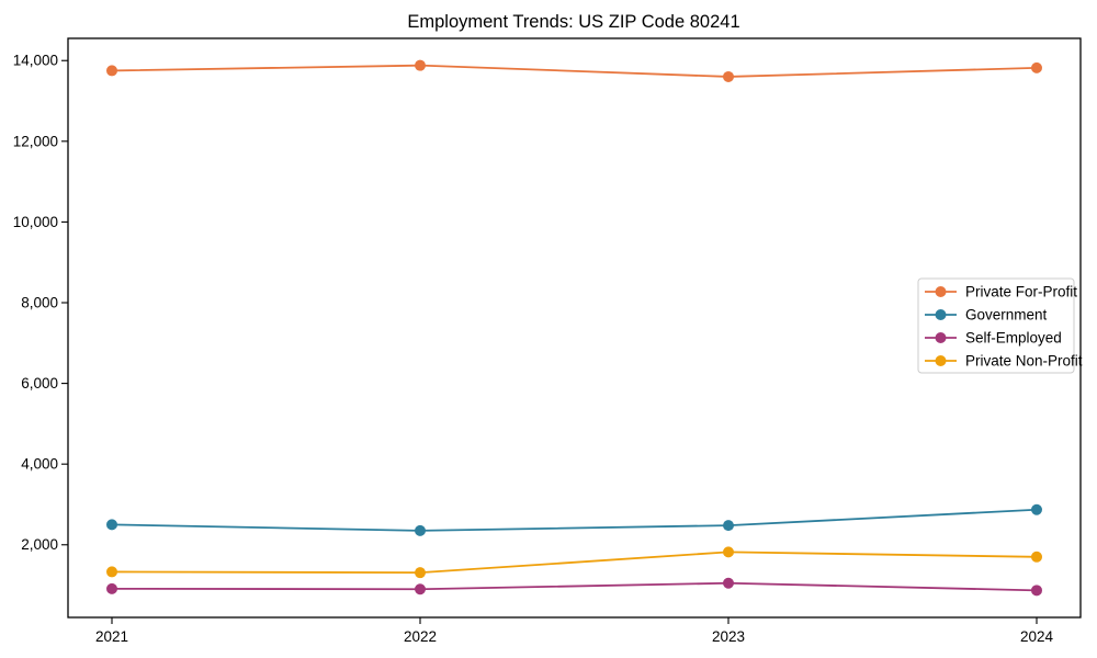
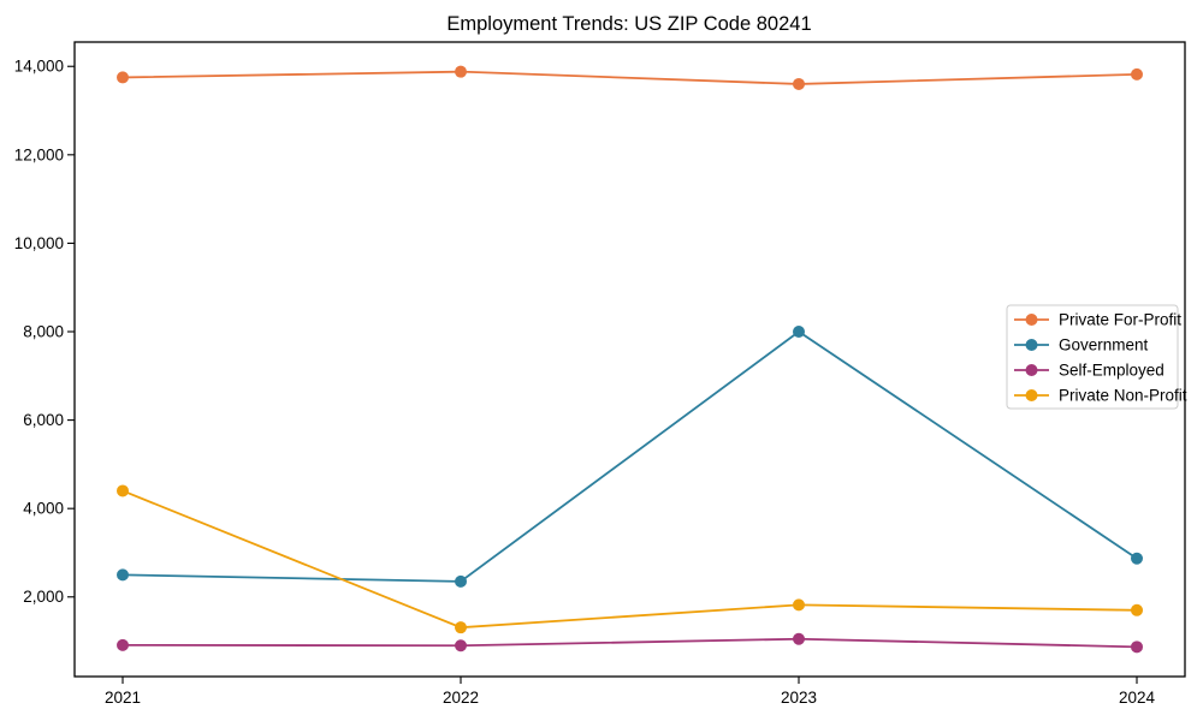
Private Non-Profit/2021: 1300 -> 4400
Government/2023: 2500 -> 8000
